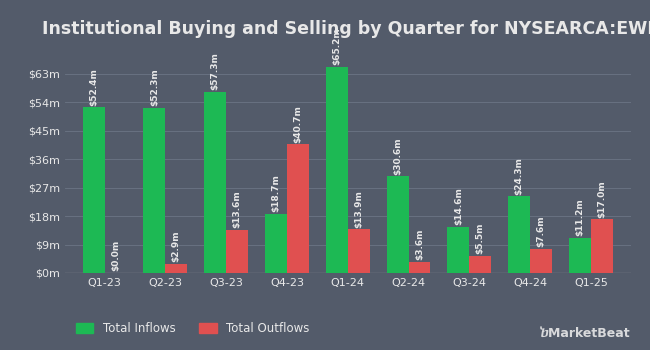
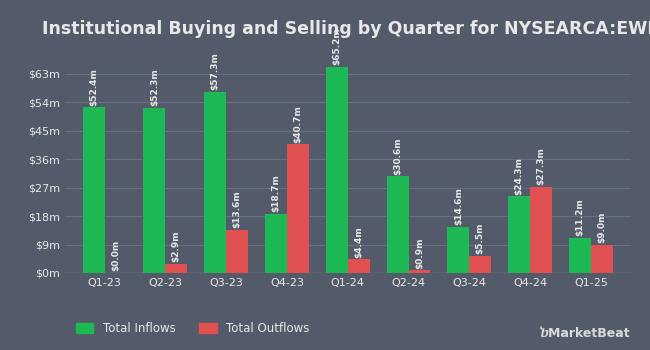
Total Outflows/Q1-24: $13.9m -> $4.4m
Total Outflows/Q2-24: $3.6m -> $0.9m
Total Outflows/Q4-24: $7.6m -> $27.3m
Total Outflows/Q1-25: $17.0m -> $9.0m
